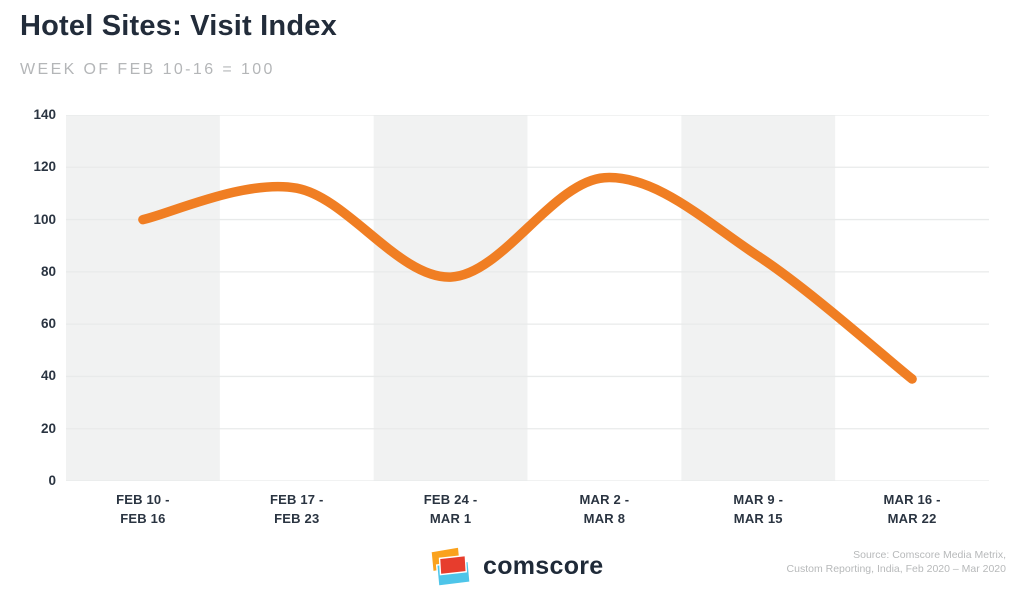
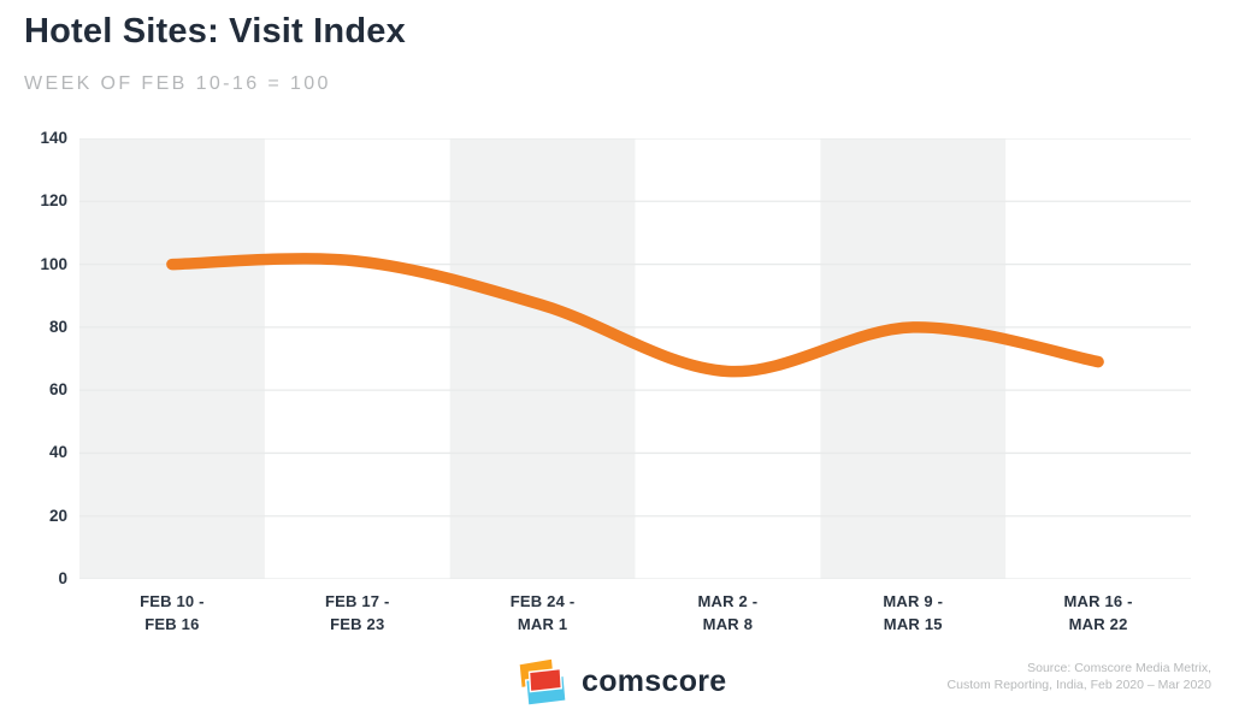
FEB 17 - FEB 23: 112 -> 101
FEB 24 - MAR 1: 78 -> 87
MAR 2 - MAR 8: 116 -> 66
MAR 9 - MAR 15: 86 -> 80
MAR 16 - MAR 22: 39 -> 69
